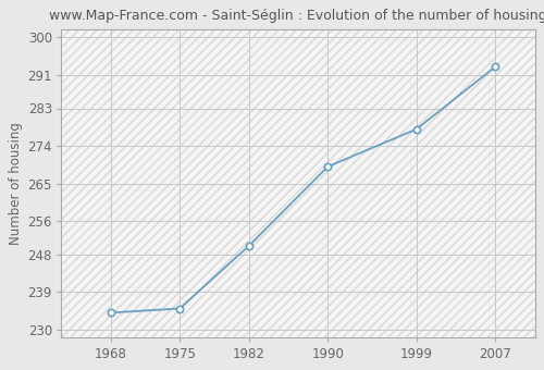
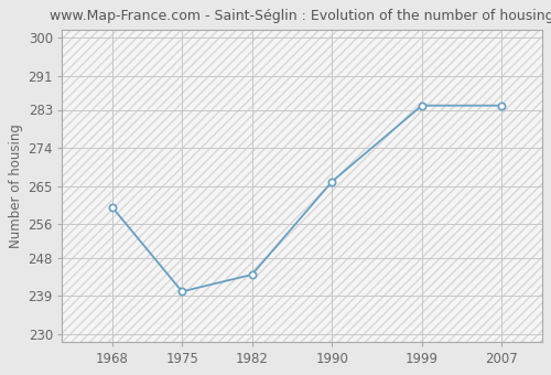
1968: 234 -> 260
1975: 235 -> 240
1982: 250 -> 244
1990: 269 -> 266
1999: 278 -> 284
2007: 293 -> 284
